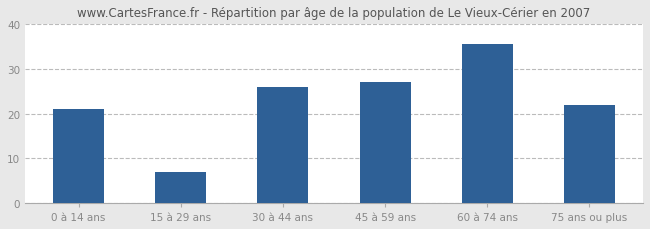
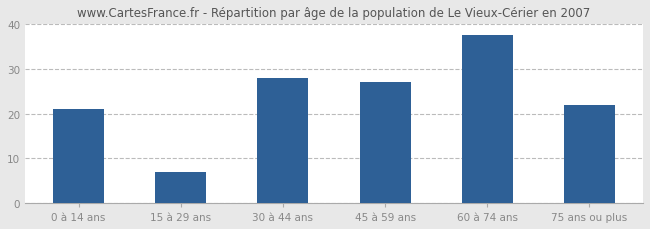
30 à 44 ans: 26.0 -> 28.0
60 à 74 ans: 35.5 -> 37.5
